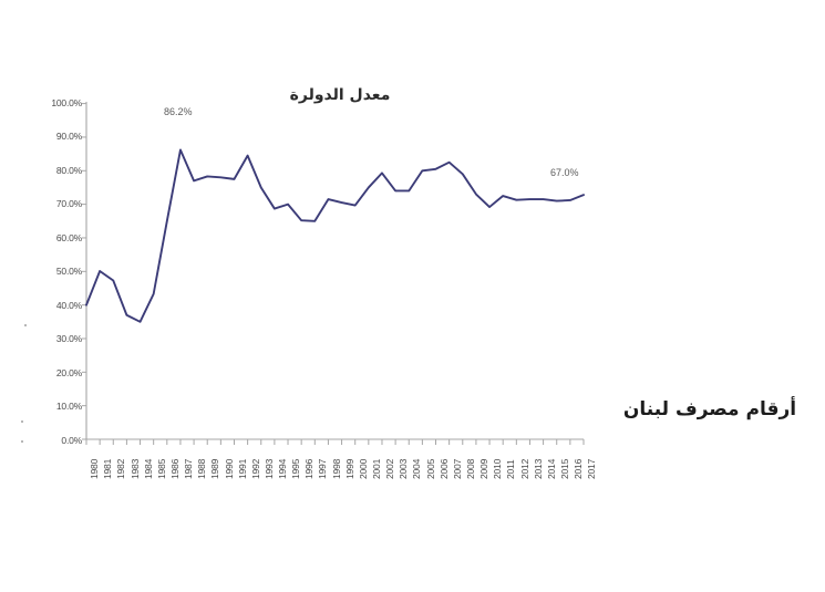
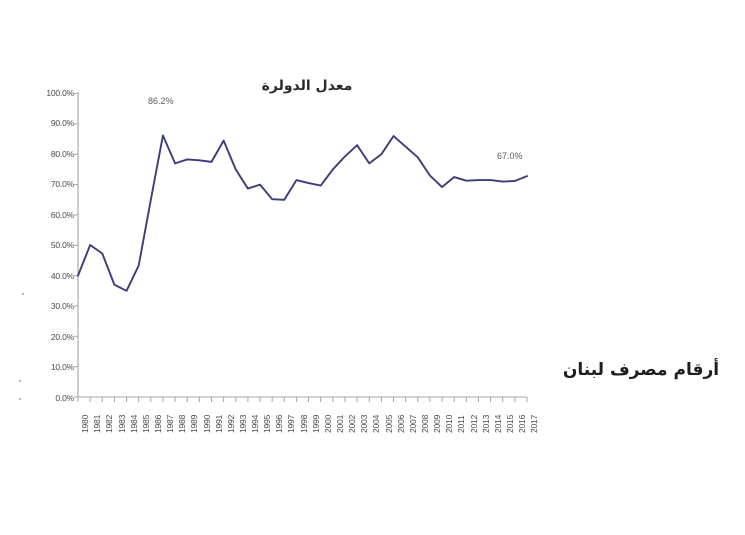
2003: 74% -> 83%
2004: 74% -> 77%
2006: 80% -> 86%
